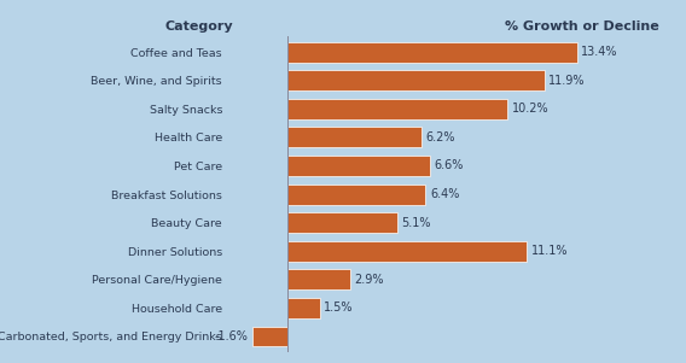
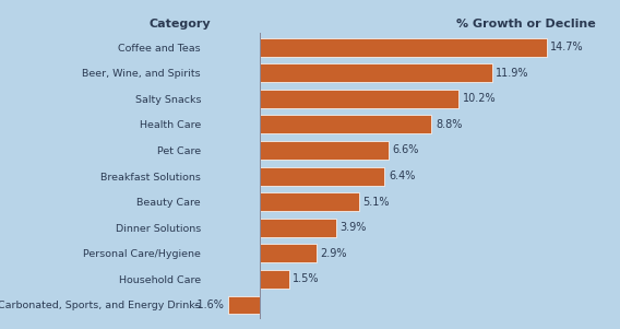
Coffee and Teas: 13.4% -> 14.7%
Health Care: 6.2% -> 8.8%
Dinner Solutions: 11.1% -> 3.9%
